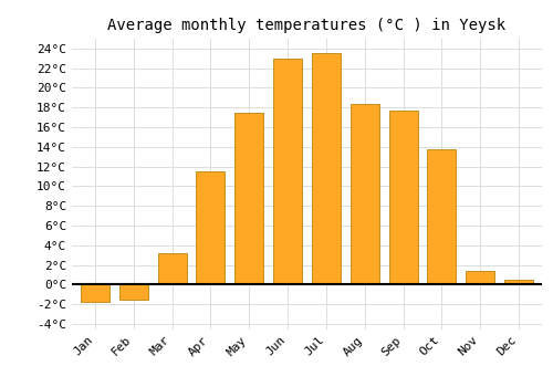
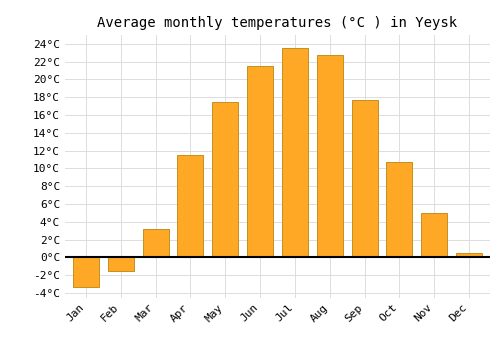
Jan: -1.8°C -> -3.3°C
Jun: 23.0°C -> 21.5°C
Aug: 18.4°C -> 22.8°C
Oct: 13.8°C -> 10.7°C
Nov: 1.4°C -> 5.0°C
